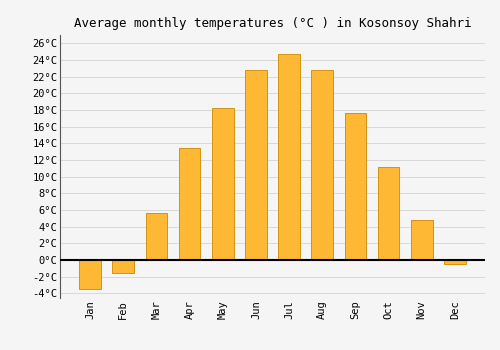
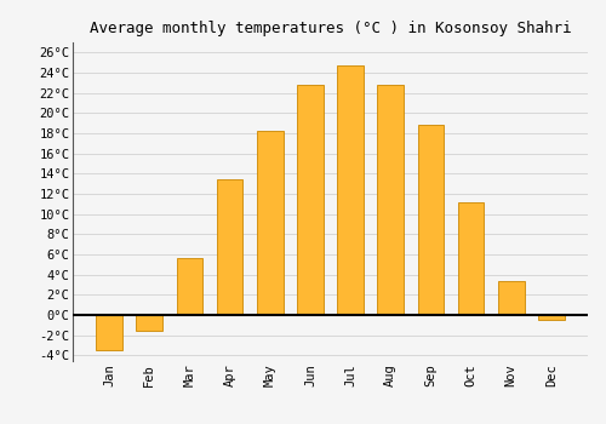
Sep: 17.7°C -> 18.8°C
Nov: 4.8°C -> 3.4°C
